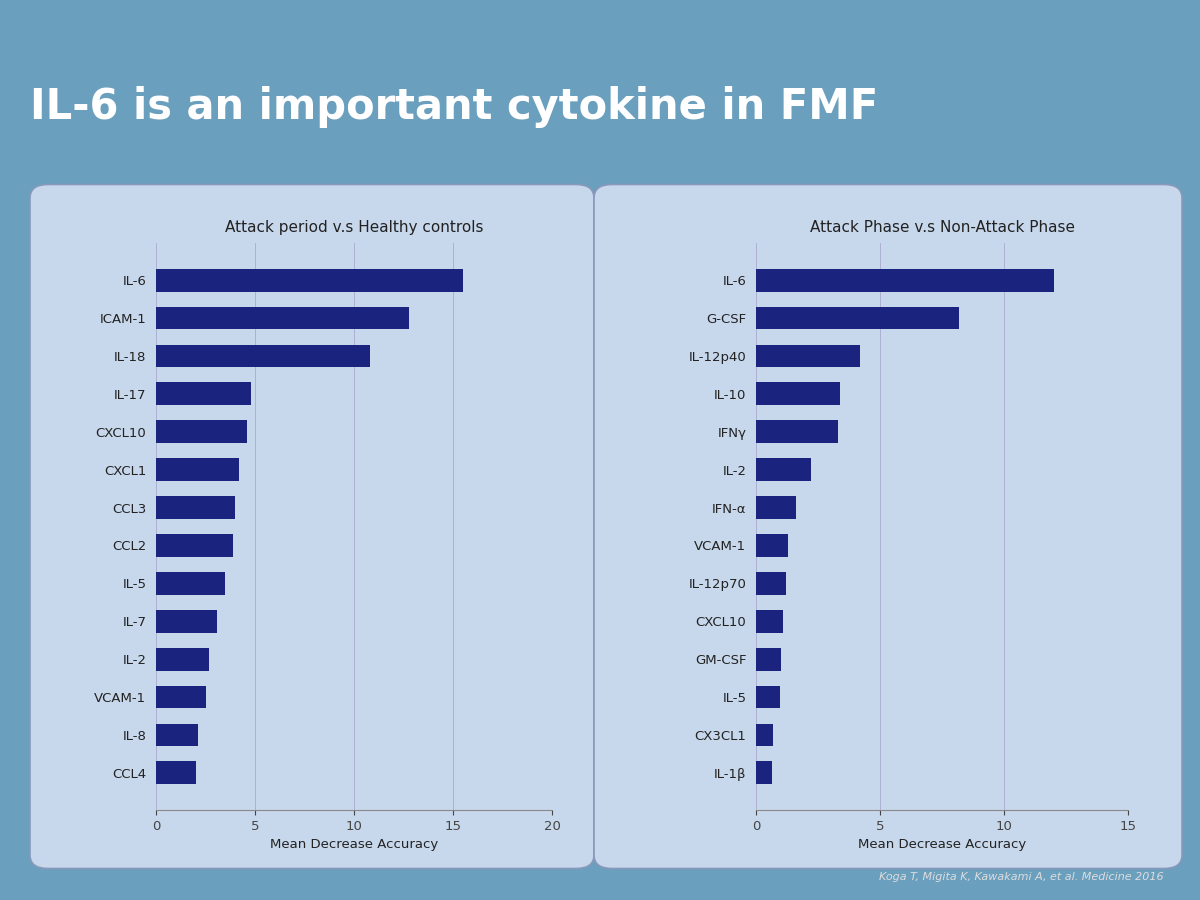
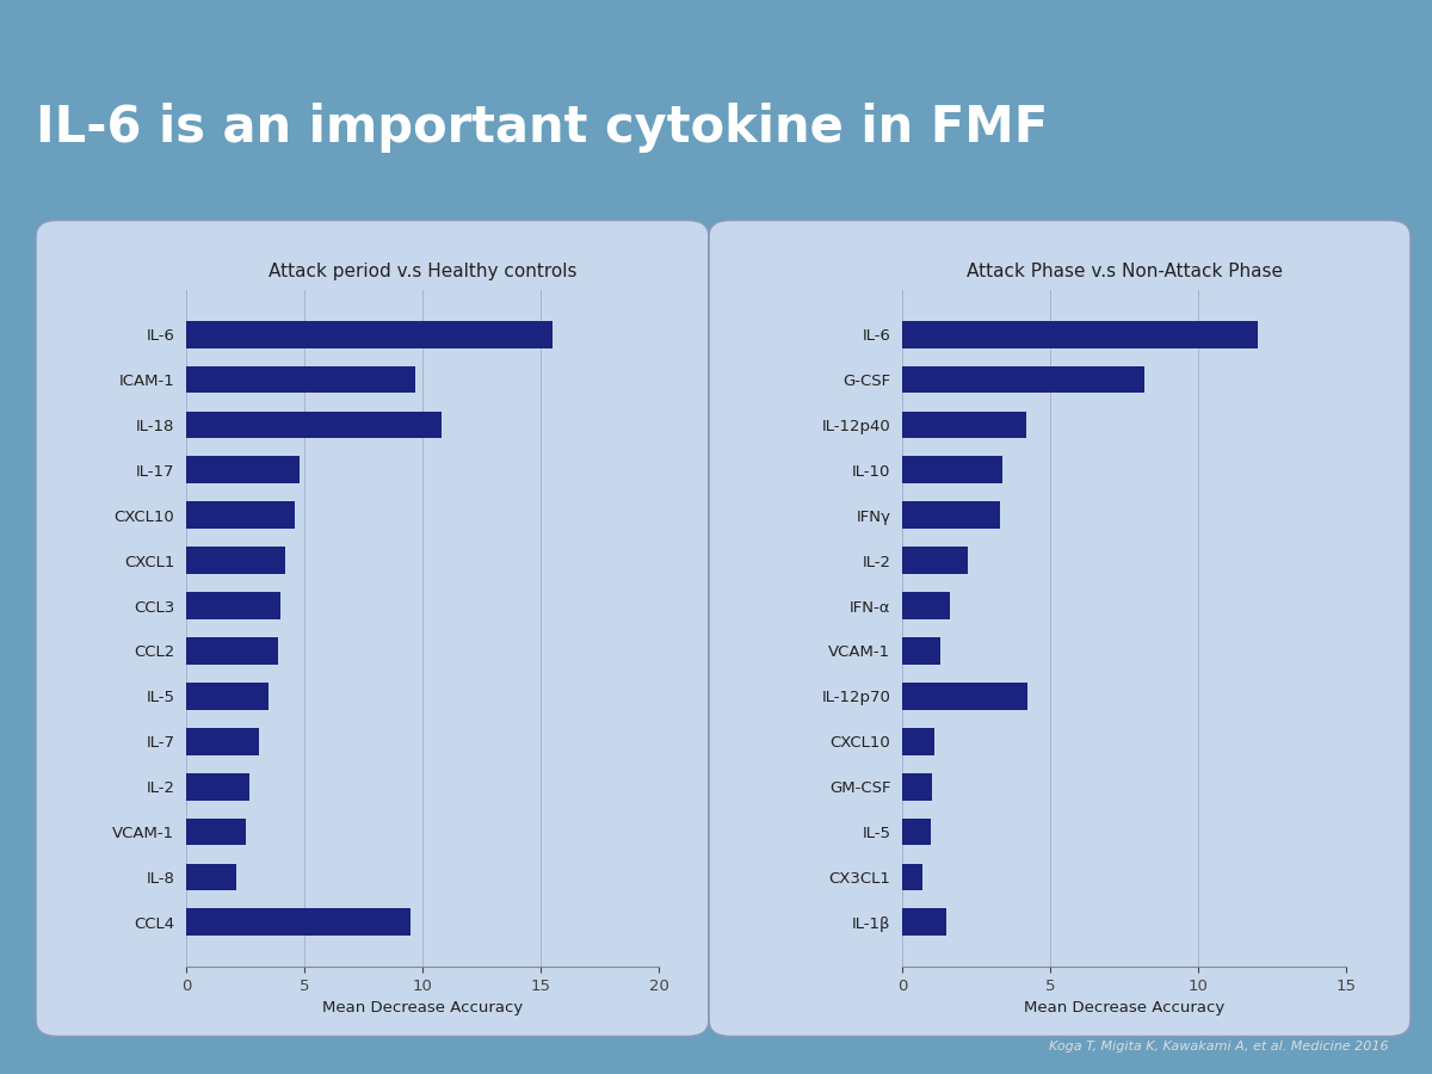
Attack period v.s Healthy controls/ICAM-1: 12.8 -> 9.7
Attack period v.s Healthy controls/CCL4: 2.0 -> 9.5
Attack Phase v.s Non-Attack Phase/IL-12p70: 1.20 -> 4.25
Attack Phase v.s Non-Attack Phase/IL-1β: 0.65 -> 1.50
